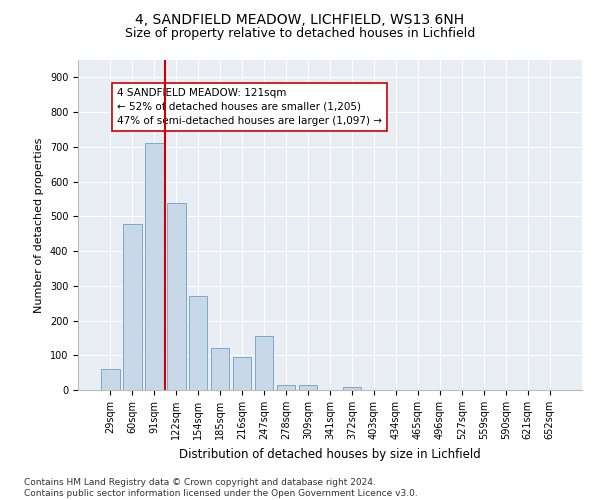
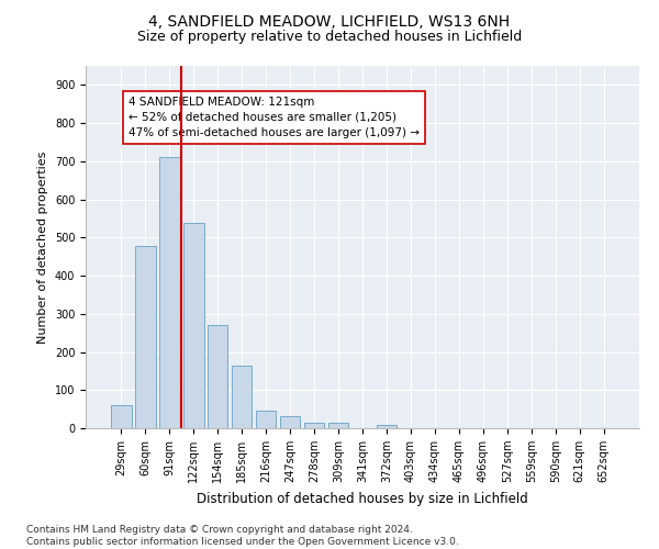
185sqm: 120 -> 164
216sqm: 95 -> 46
247sqm: 155 -> 33
